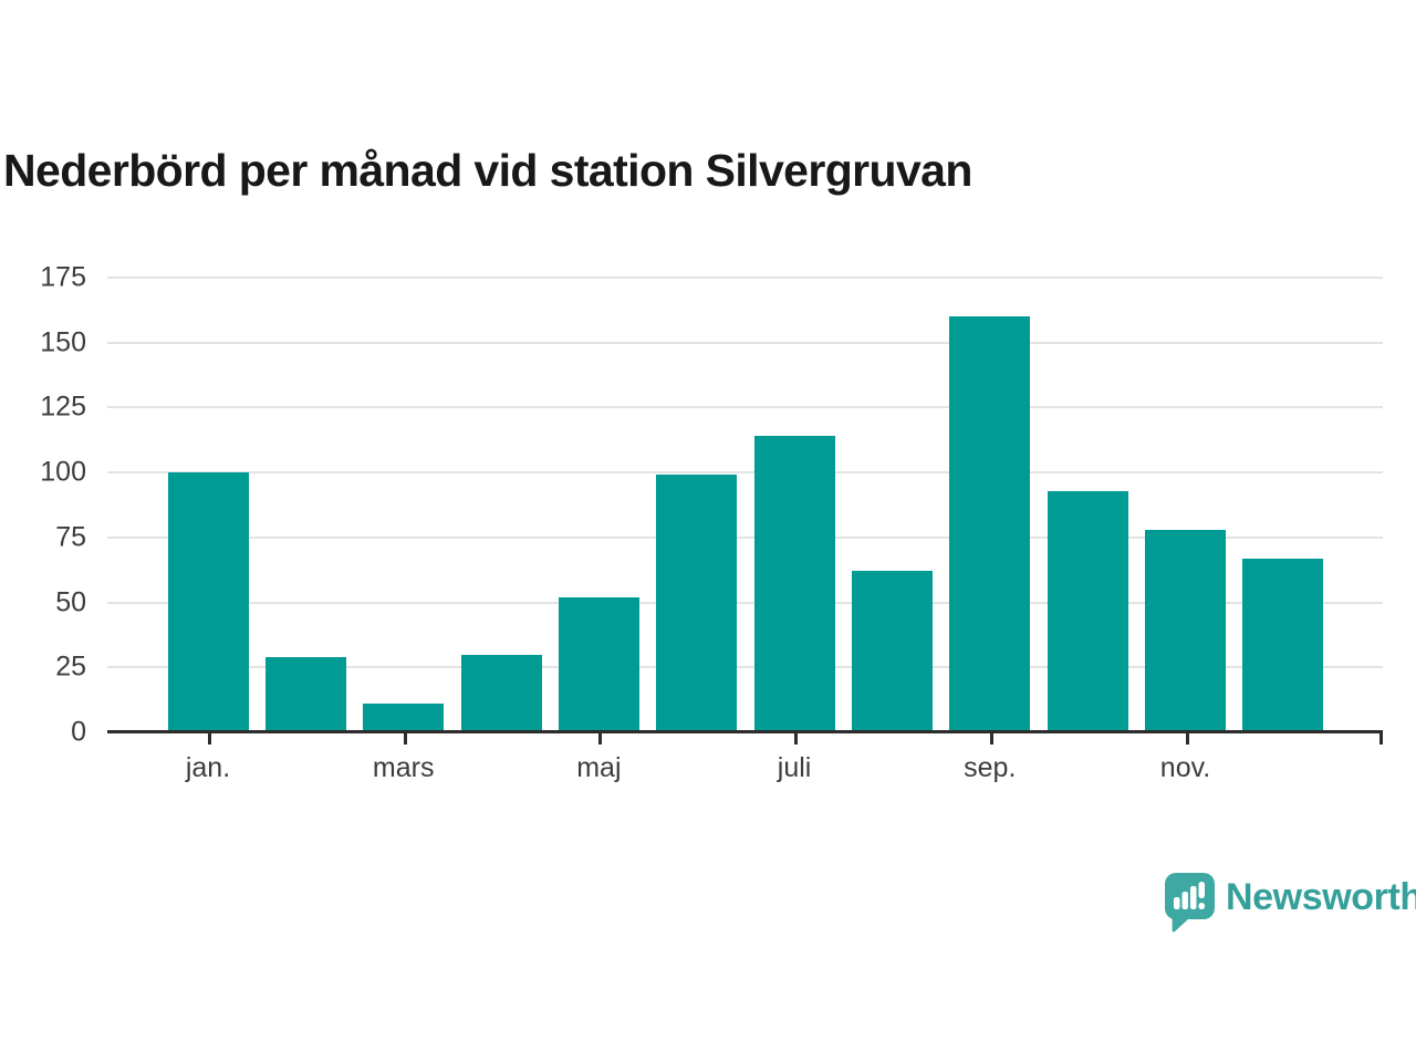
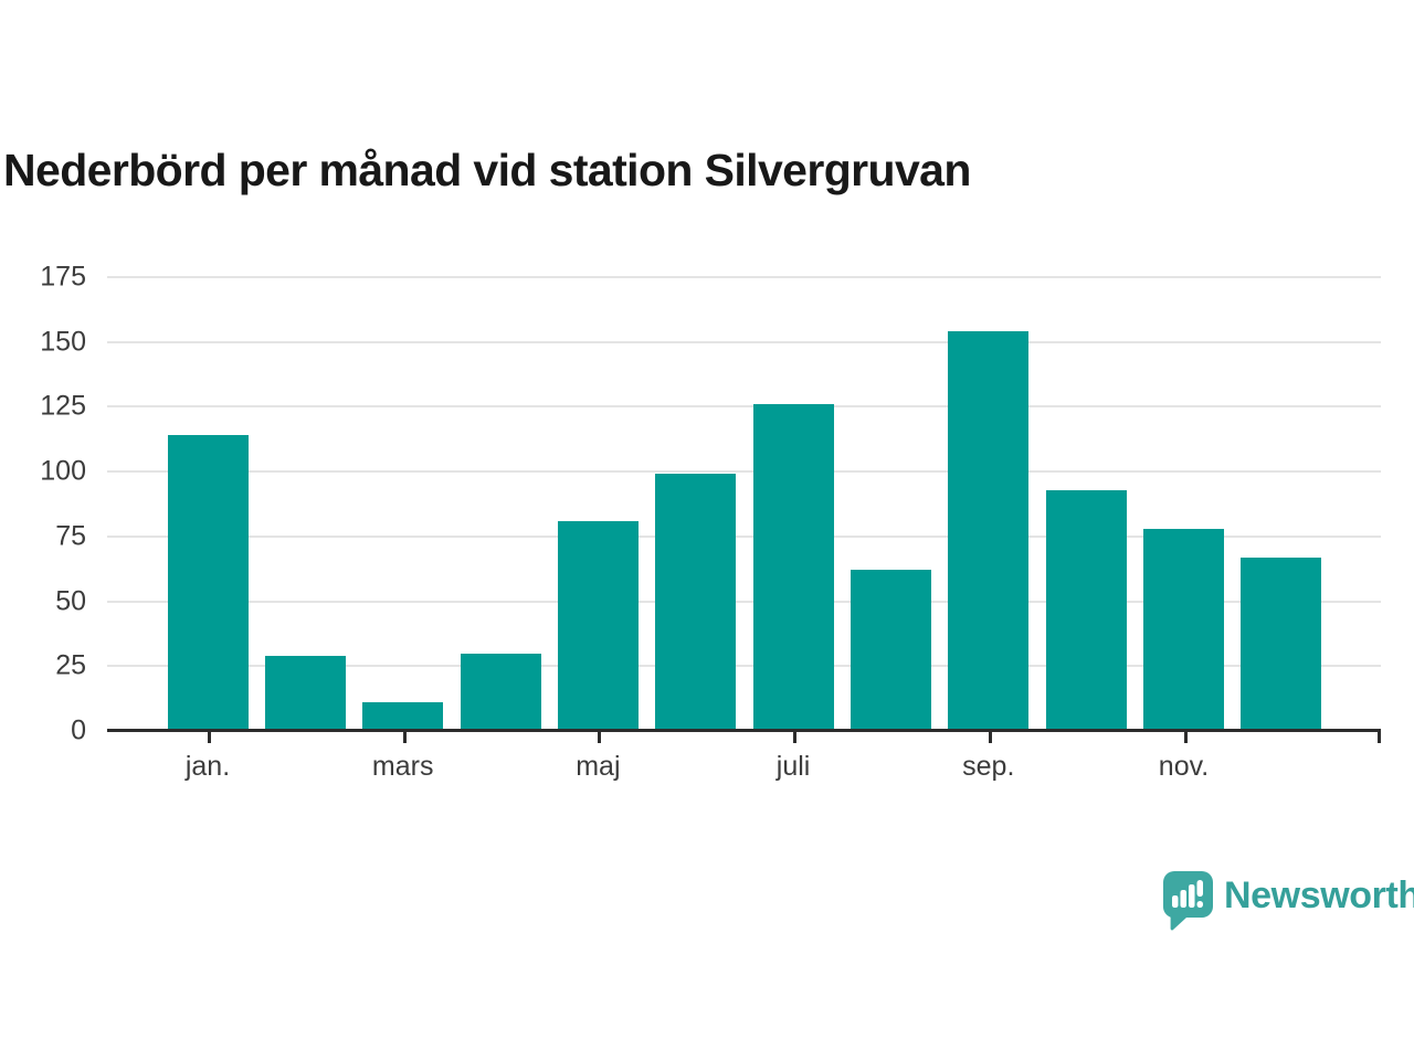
jan.: 100 -> 114
maj: 52 -> 81
juli: 114 -> 126
sep.: 160 -> 154
